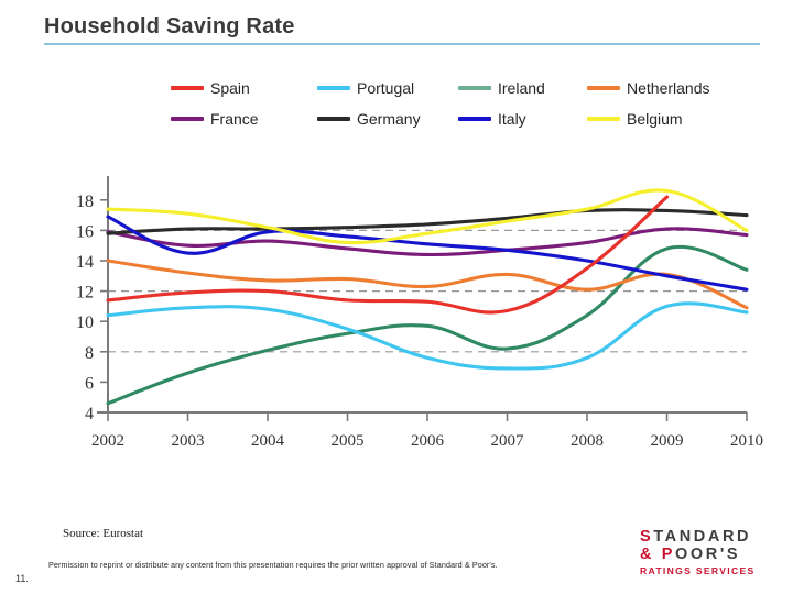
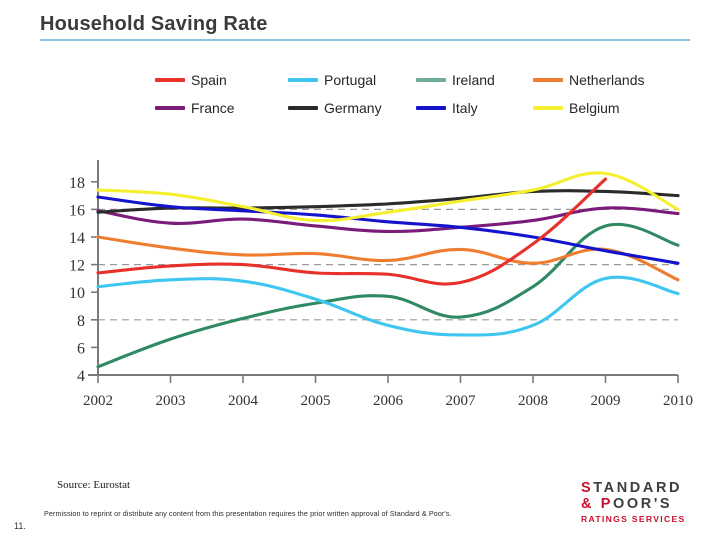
Italy/2003: 14.5 -> 16.2
Portugal/2010: 10.6 -> 9.9
